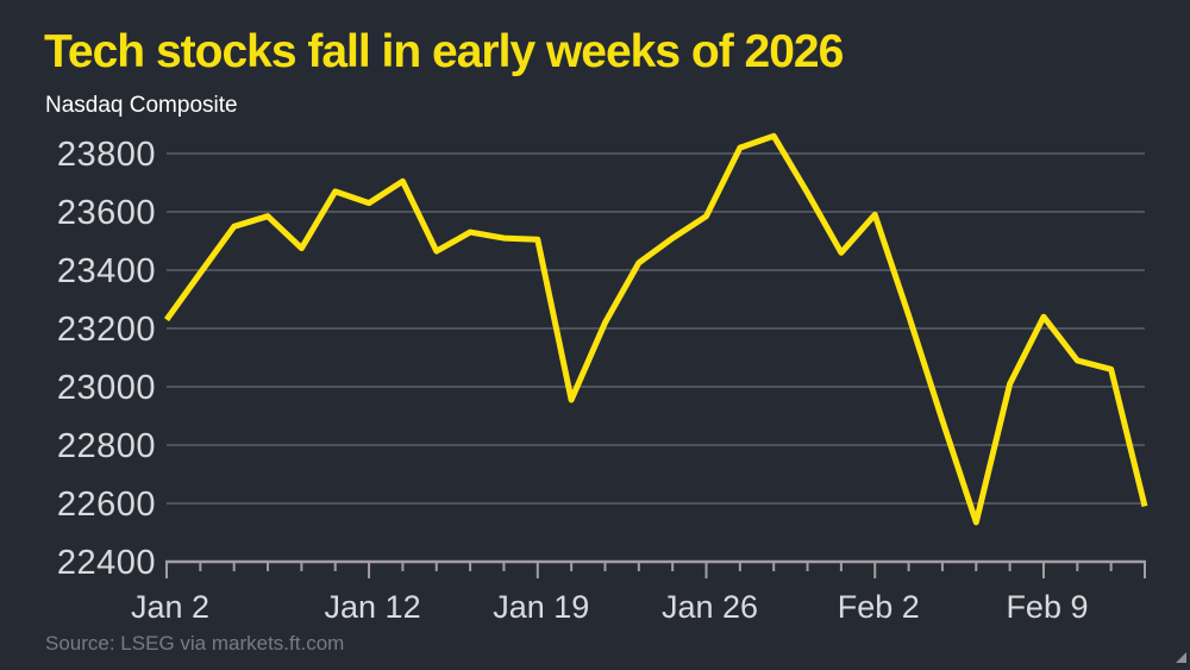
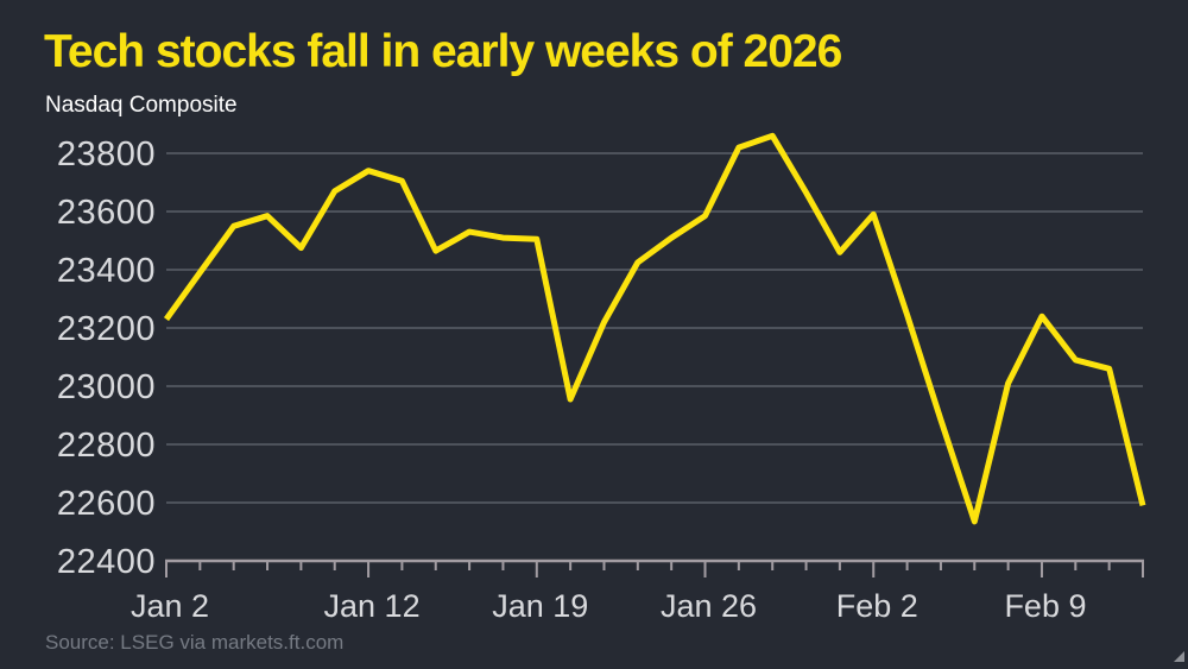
Jan 12: 23630 -> 23740
